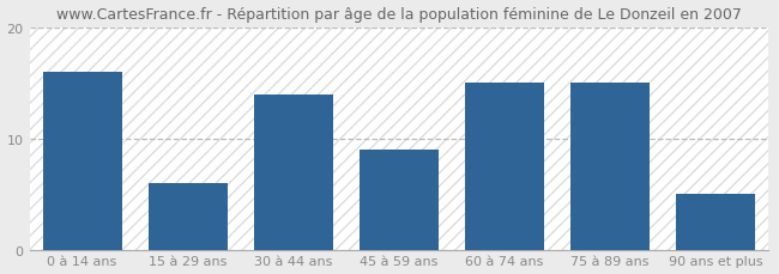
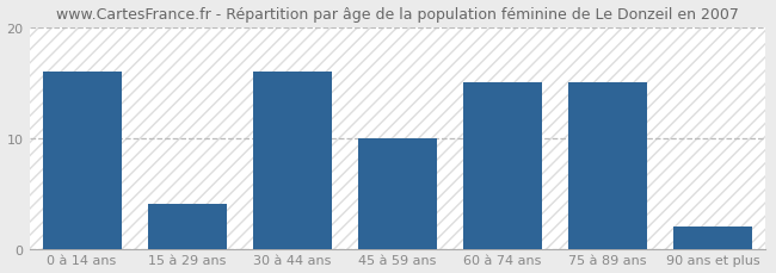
15 à 29 ans: 6 -> 4
30 à 44 ans: 14 -> 16
45 à 59 ans: 9 -> 10
90 ans et plus: 5 -> 2
